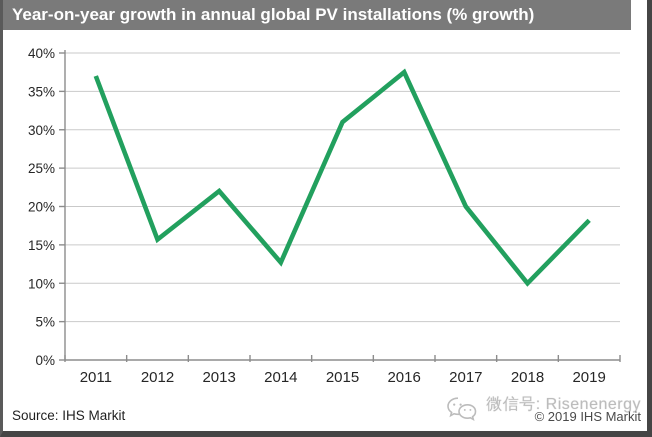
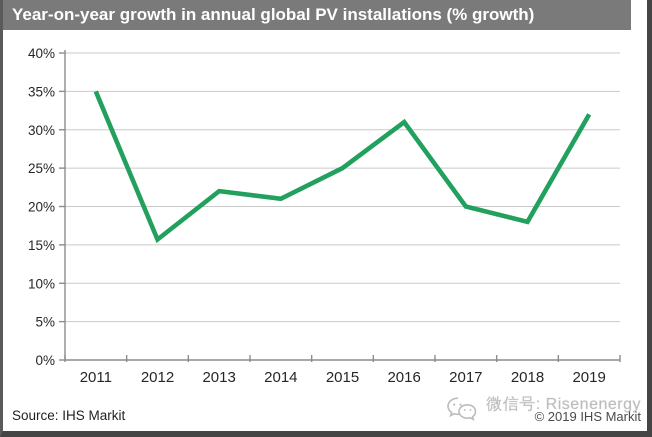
2011: 37% -> 35%
2014: 13% -> 21%
2015: 31% -> 25%
2016: 38% -> 31%
2018: 10% -> 18%
2019: 18% -> 32%
